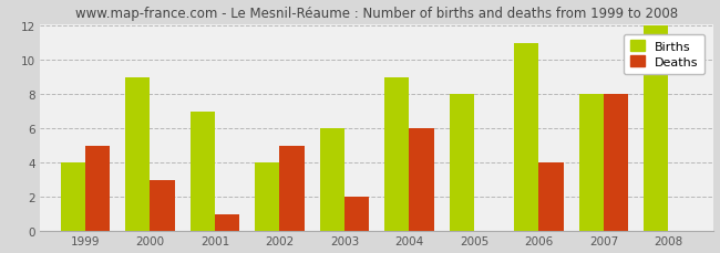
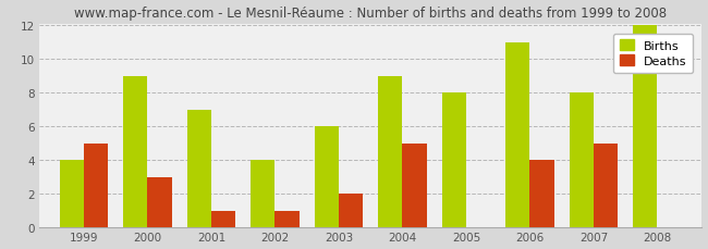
Deaths/2002: 5 -> 1
Deaths/2004: 6 -> 5
Deaths/2007: 8 -> 5
